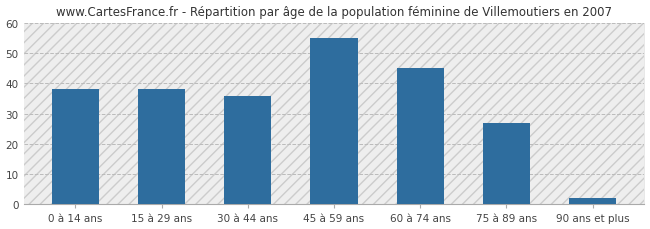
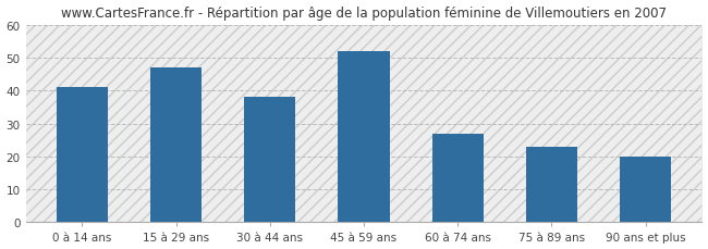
0 à 14 ans: 38 -> 41
15 à 29 ans: 38 -> 47
30 à 44 ans: 36 -> 38
45 à 59 ans: 55 -> 52
60 à 74 ans: 45 -> 27
75 à 89 ans: 27 -> 23
90 ans et plus: 2 -> 20
